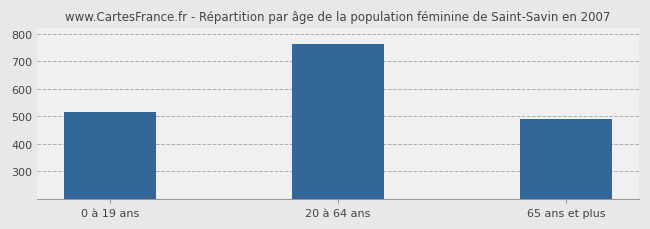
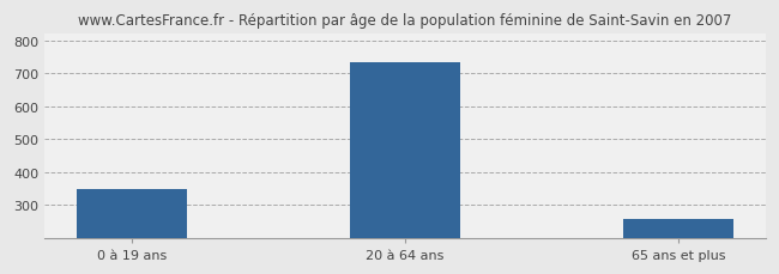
0 à 19 ans: 515 -> 350
20 à 64 ans: 765 -> 735
65 ans et plus: 490 -> 257
